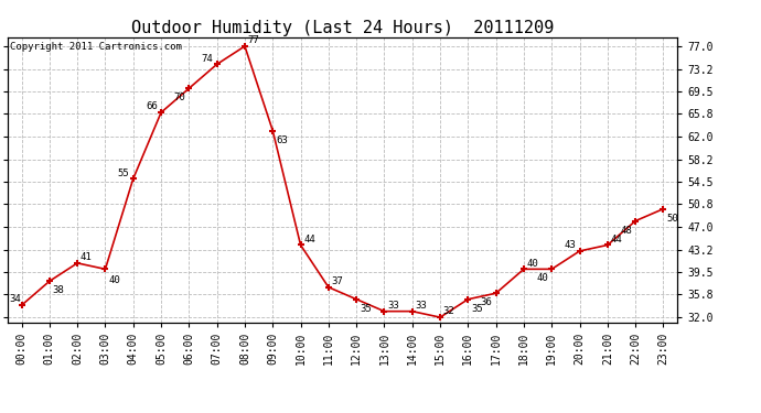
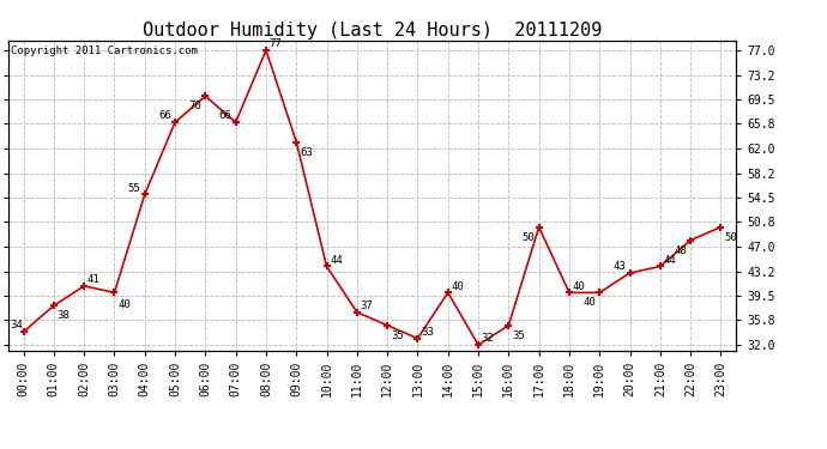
07:00: 74 -> 66
14:00: 33 -> 40
17:00: 36 -> 50
